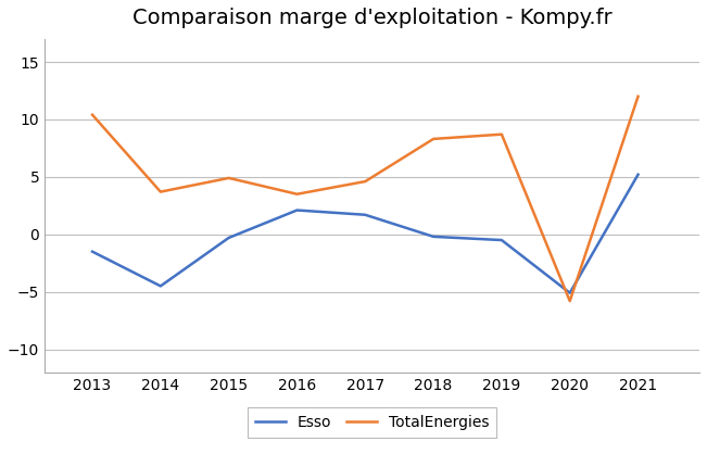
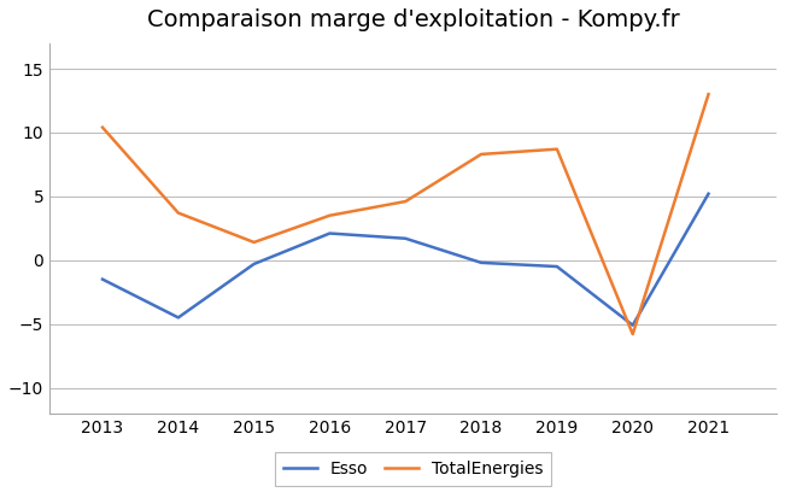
TotalEnergies/2015: 4.9 -> 1.4
TotalEnergies/2021: 12.0 -> 13.0
